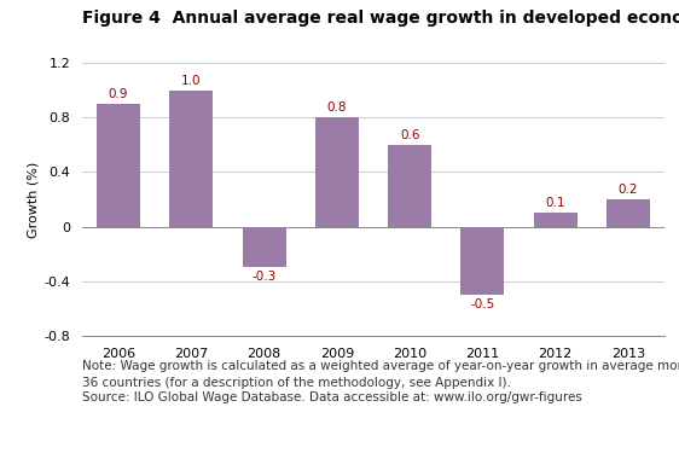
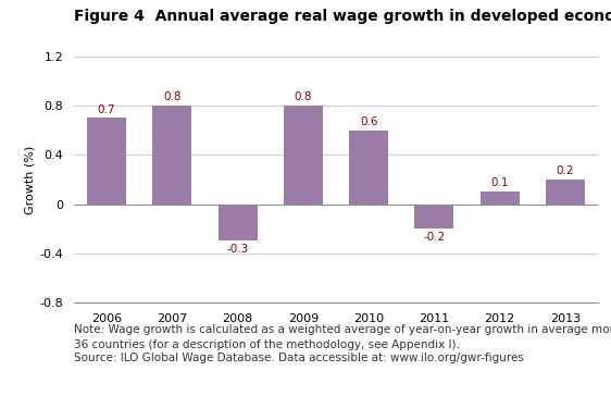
2006: 0.9 -> 0.7
2007: 1.0 -> 0.8
2011: -0.5 -> -0.2
